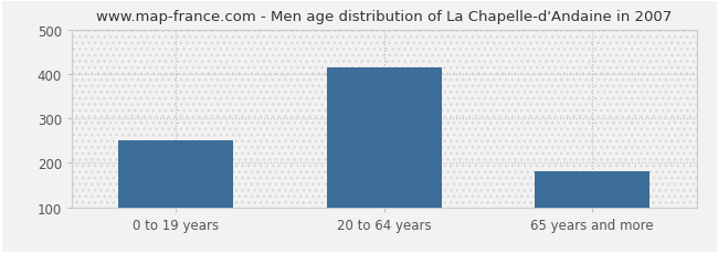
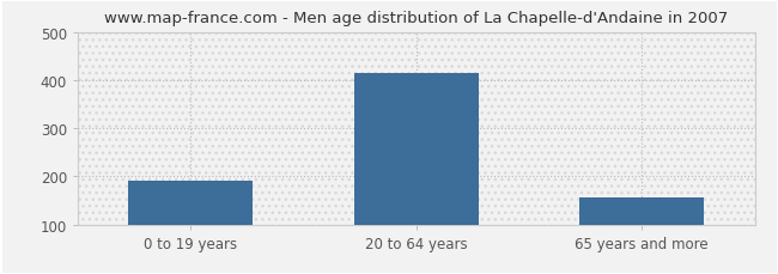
0 to 19 years: 250 -> 190
65 years and more: 180 -> 155
